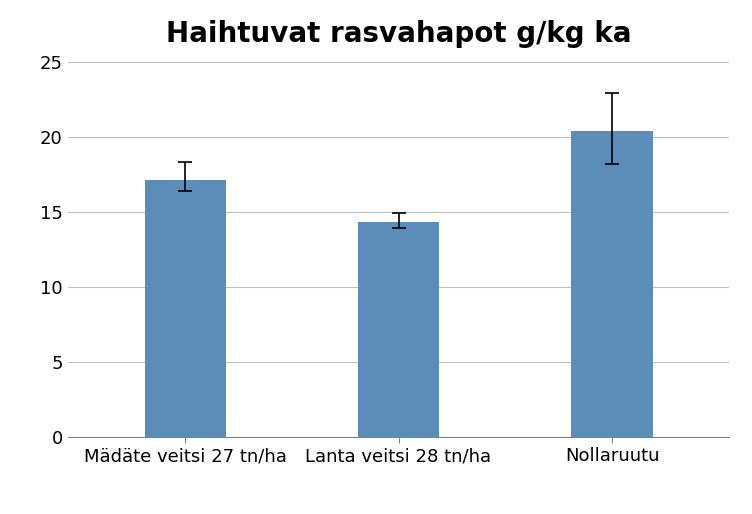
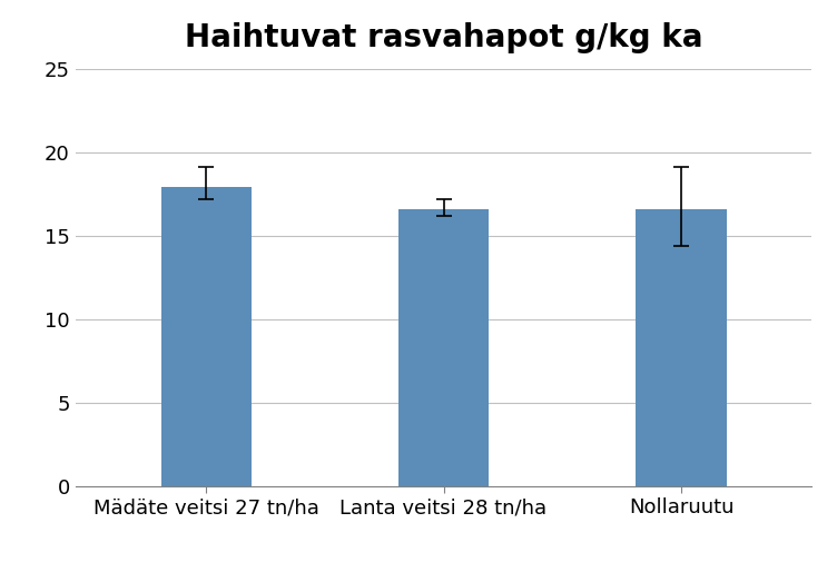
Mädäte veitsi 27 tn/ha: 17.1 -> 17.9
Lanta veitsi 28 tn/ha: 14.3 -> 16.6
Nollaruutu: 20.4 -> 16.6
